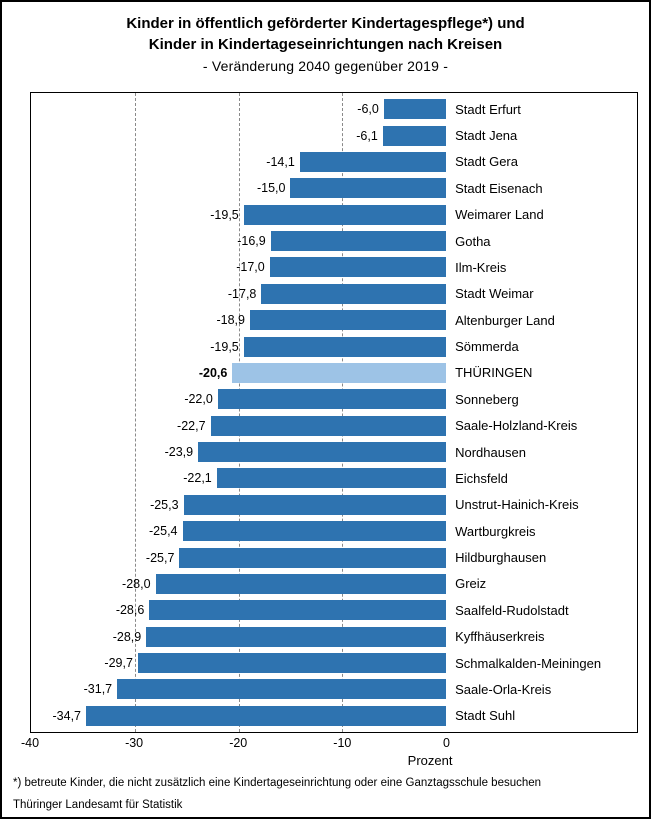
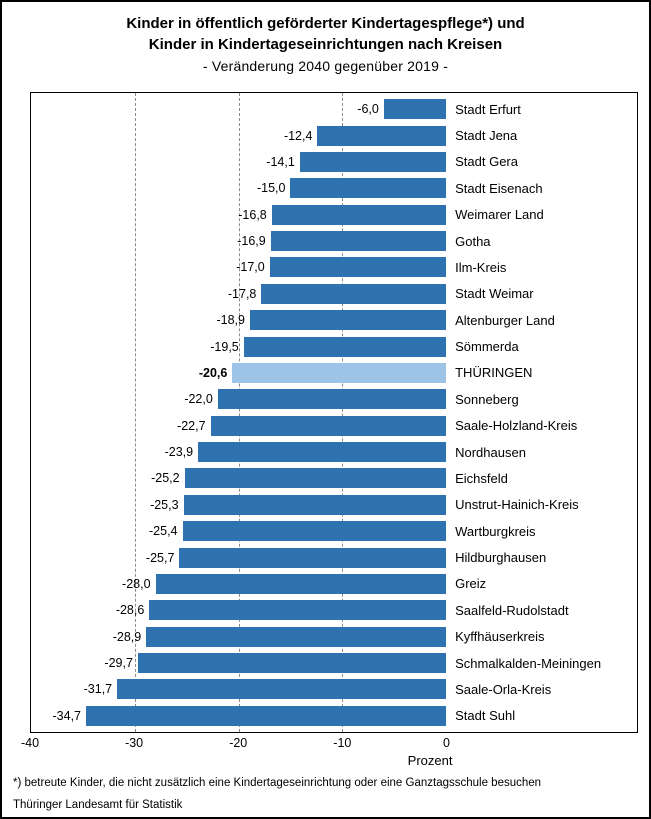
Stadt Jena: -6,1 -> -12,4
Weimarer Land: -19,5 -> -16,8
Eichsfeld: -22,1 -> -25,2
